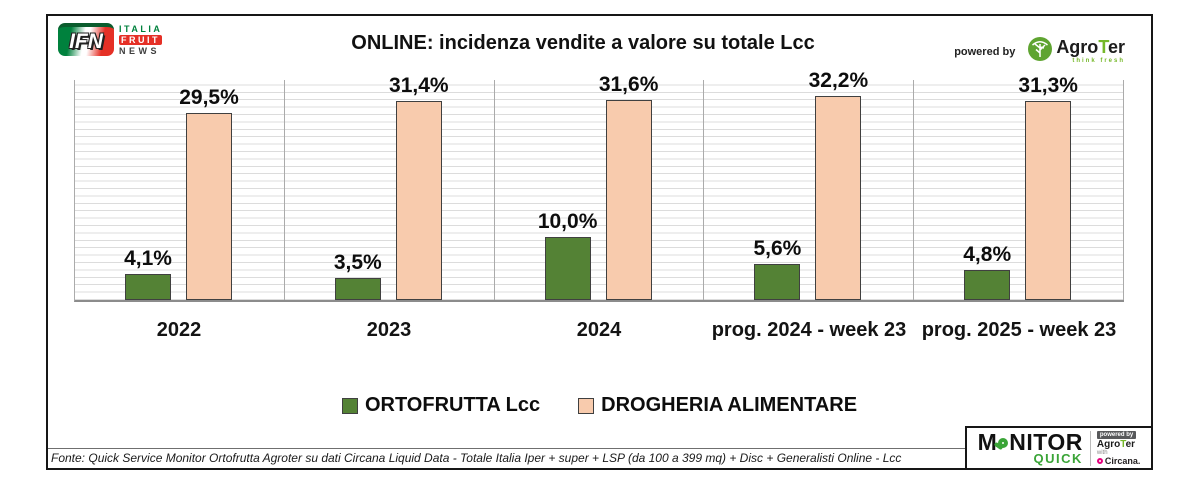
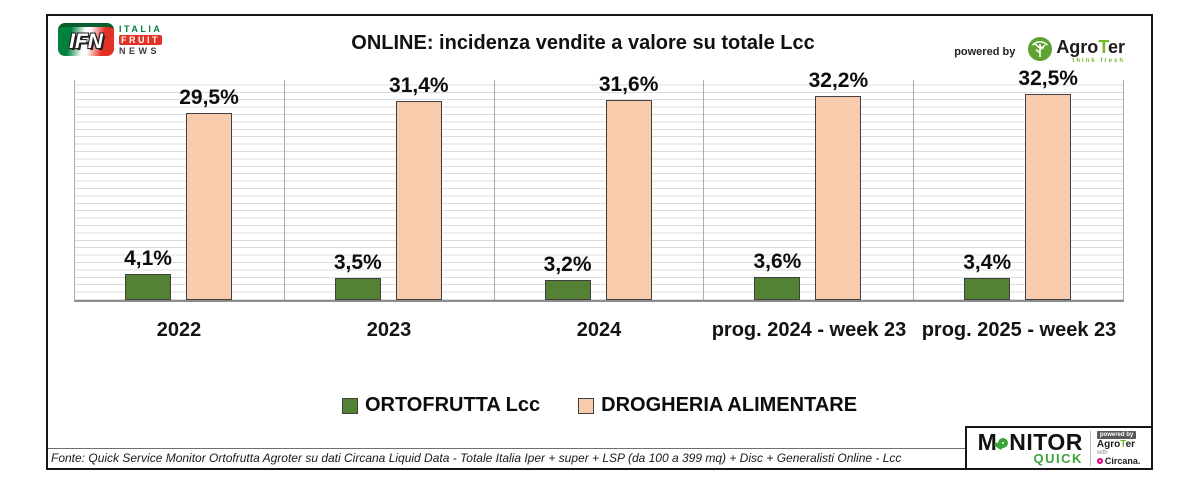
ORTOFRUTTA Lcc/2024: 10,0% -> 3,2%
ORTOFRUTTA Lcc/prog. 2024 - week 23: 5,6% -> 3,6%
ORTOFRUTTA Lcc/prog. 2025 - week 23: 4,8% -> 3,4%
DROGHERIA ALIMENTARE/prog. 2025 - week 23: 31,3% -> 32,5%
